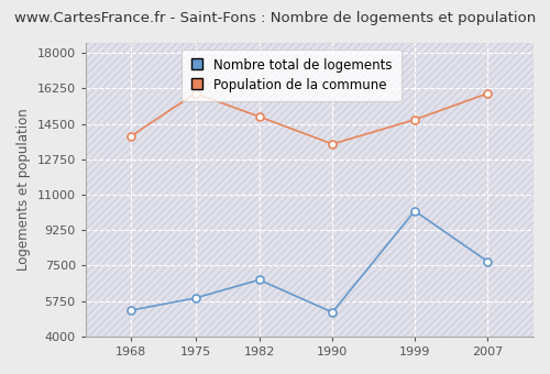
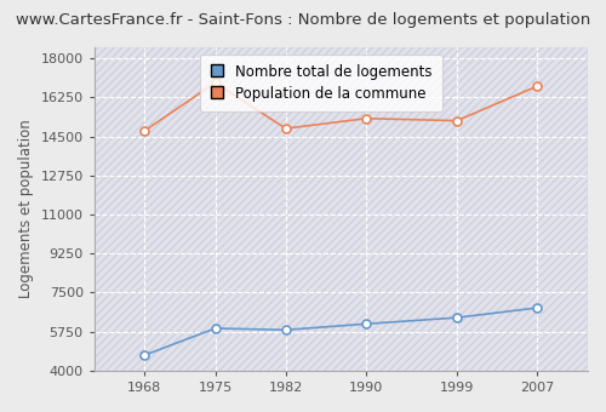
Nombre total de logements/1968: 5300 -> 4700
Population de la commune/1968: 13900 -> 14800
Population de la commune/1975: 16000 -> 16900
Nombre total de logements/1982: 6800 -> 5800
Nombre total de logements/1990: 5200 -> 6100
Population de la commune/1990: 13500 -> 15300
Nombre total de logements/1999: 10200 -> 6400
Population de la commune/1999: 14700 -> 15200
Nombre total de logements/2007: 7700 -> 6800
Population de la commune/2007: 16000 -> 16800
